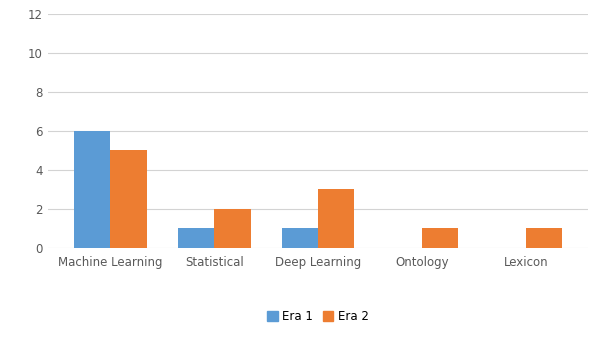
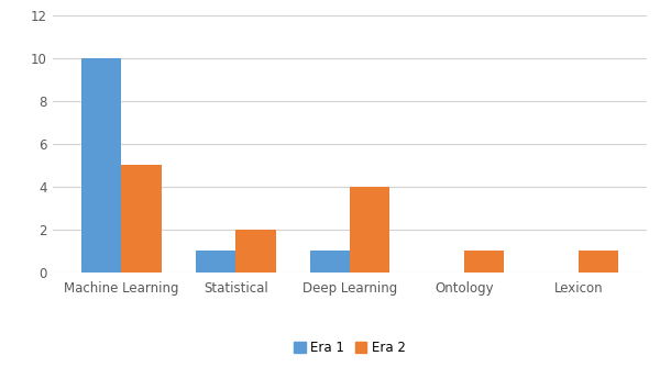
Era 1/Machine Learning: 6 -> 10
Era 2/Deep Learning: 3 -> 4
